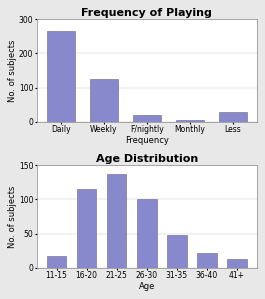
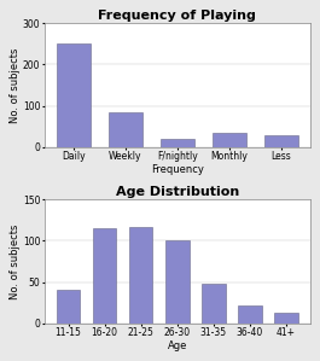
Frequency of Playing/Daily: 265 -> 250
Frequency of Playing/Weekly: 125 -> 85
Frequency of Playing/Monthly: 5 -> 35
Age Distribution/11-15: 17 -> 40
Age Distribution/21-25: 137 -> 116
